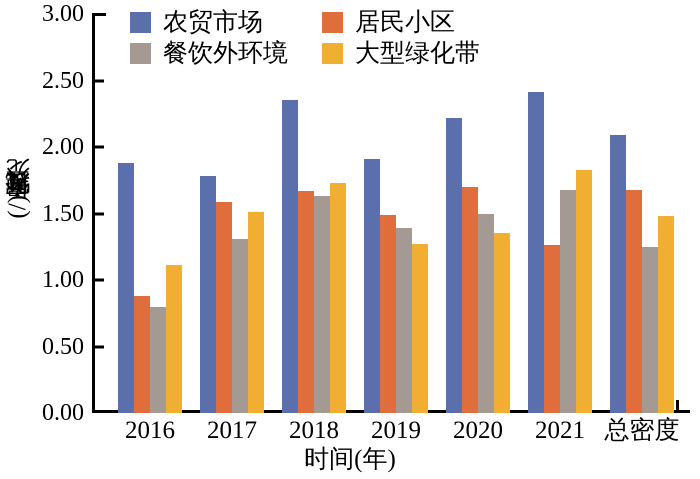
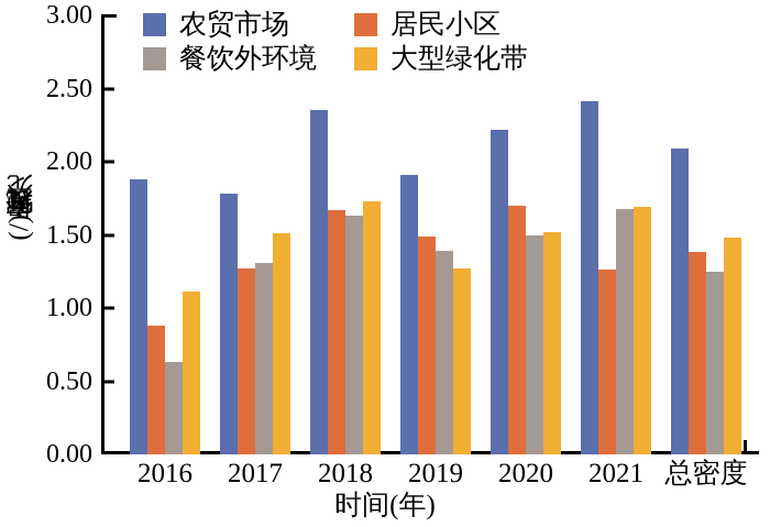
餐饮外环境/2016: 0.80 -> 0.63
居民小区/2017: 1.59 -> 1.27
大型绿化带/2020: 1.35 -> 1.52
大型绿化带/2021: 1.83 -> 1.69
居民小区/总密度: 1.68 -> 1.38
